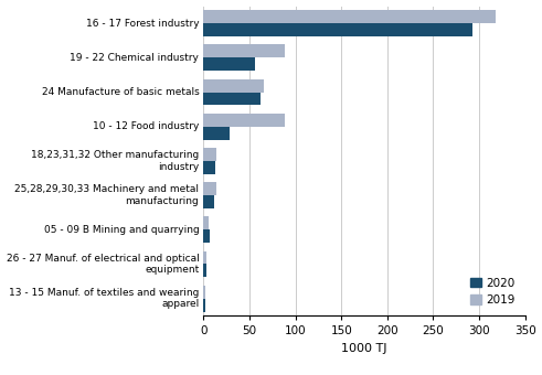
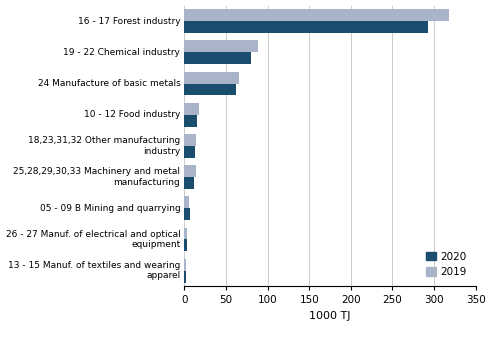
2020/19 - 22 Chemical industry: 56 -> 80
2019/10 - 12 Food industry: 88 -> 17
2020/10 - 12 Food industry: 28 -> 15
